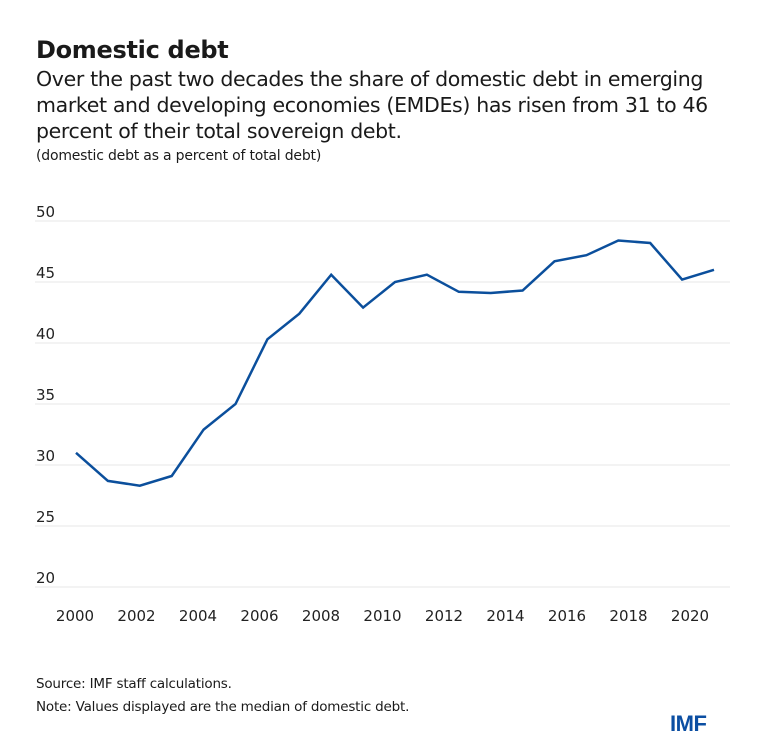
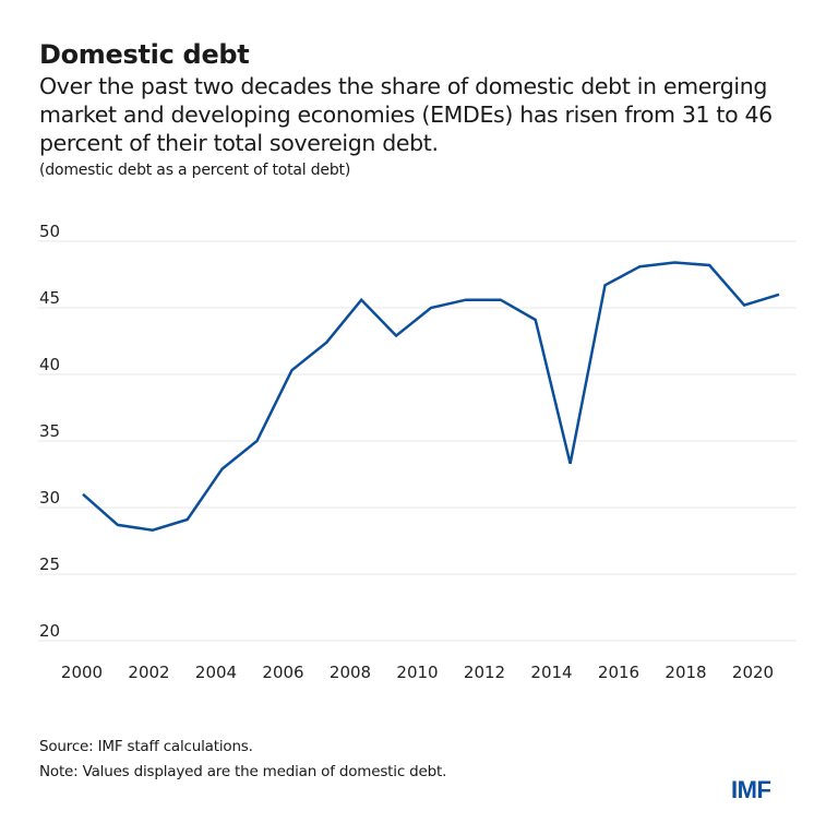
2012: 44.2 -> 45.6
2014: 44.3 -> 33.3
2016: 47.2 -> 48.1
